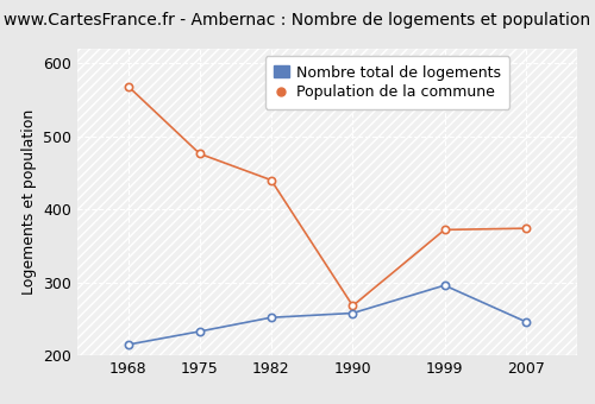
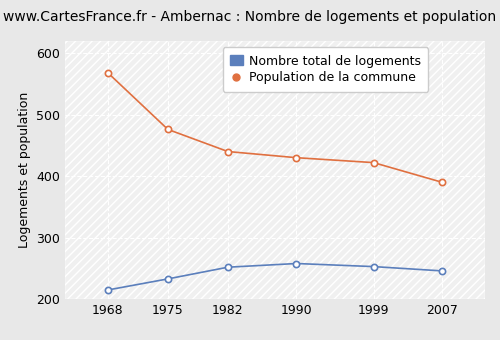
Population de la commune/1990: 268 -> 430
Nombre total de logements/1999: 296 -> 253
Population de la commune/1999: 372 -> 422
Population de la commune/2007: 374 -> 390
